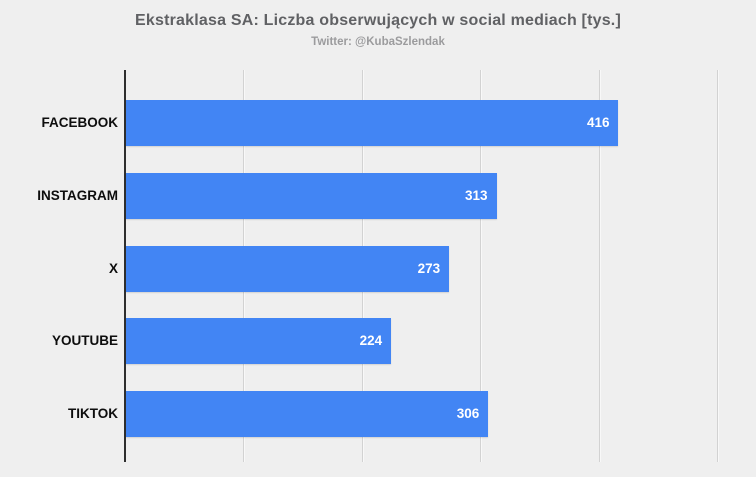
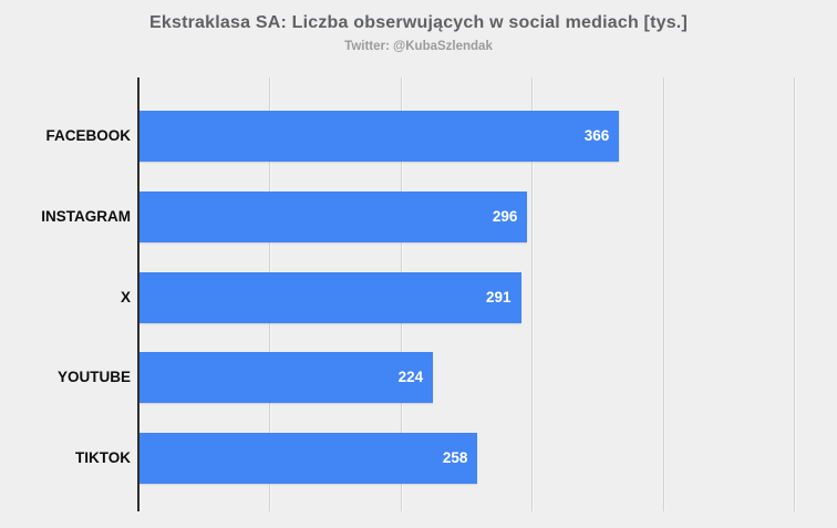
FACEBOOK: 416 -> 366
INSTAGRAM: 313 -> 296
X: 273 -> 291
TIKTOK: 306 -> 258
